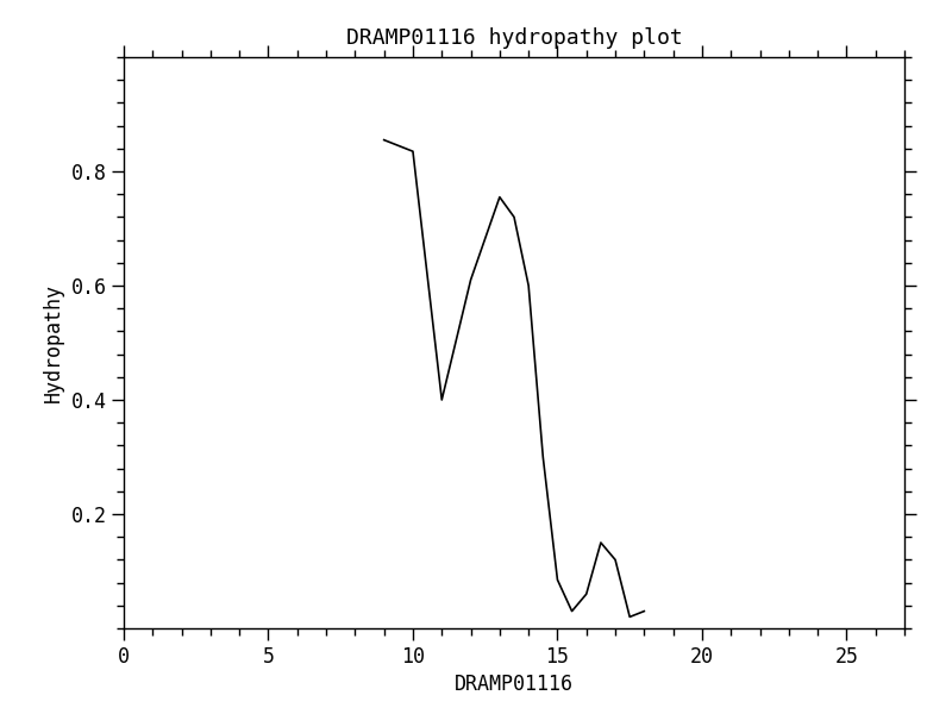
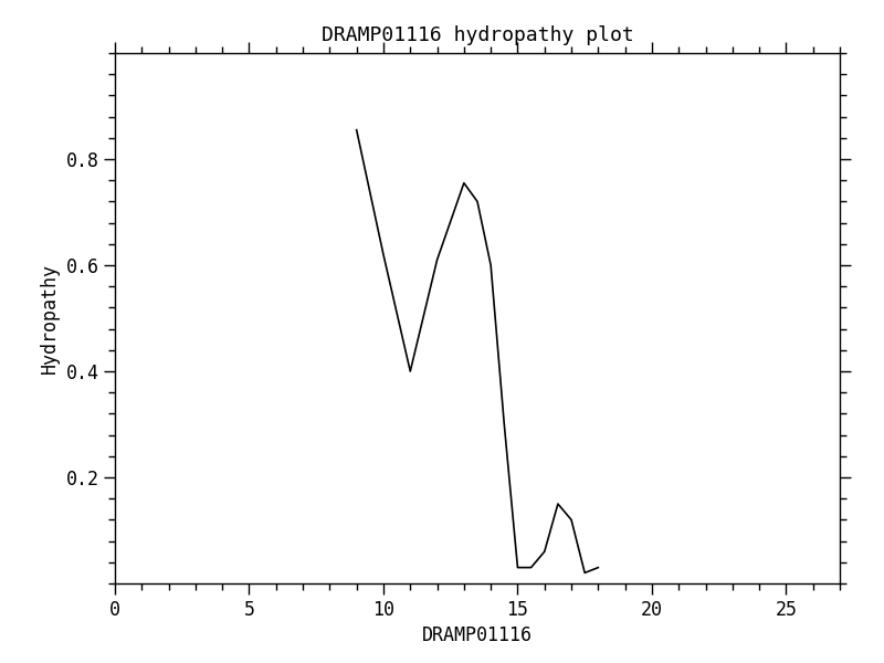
10: 0.835 -> 0.620
15: 0.085 -> 0.030
